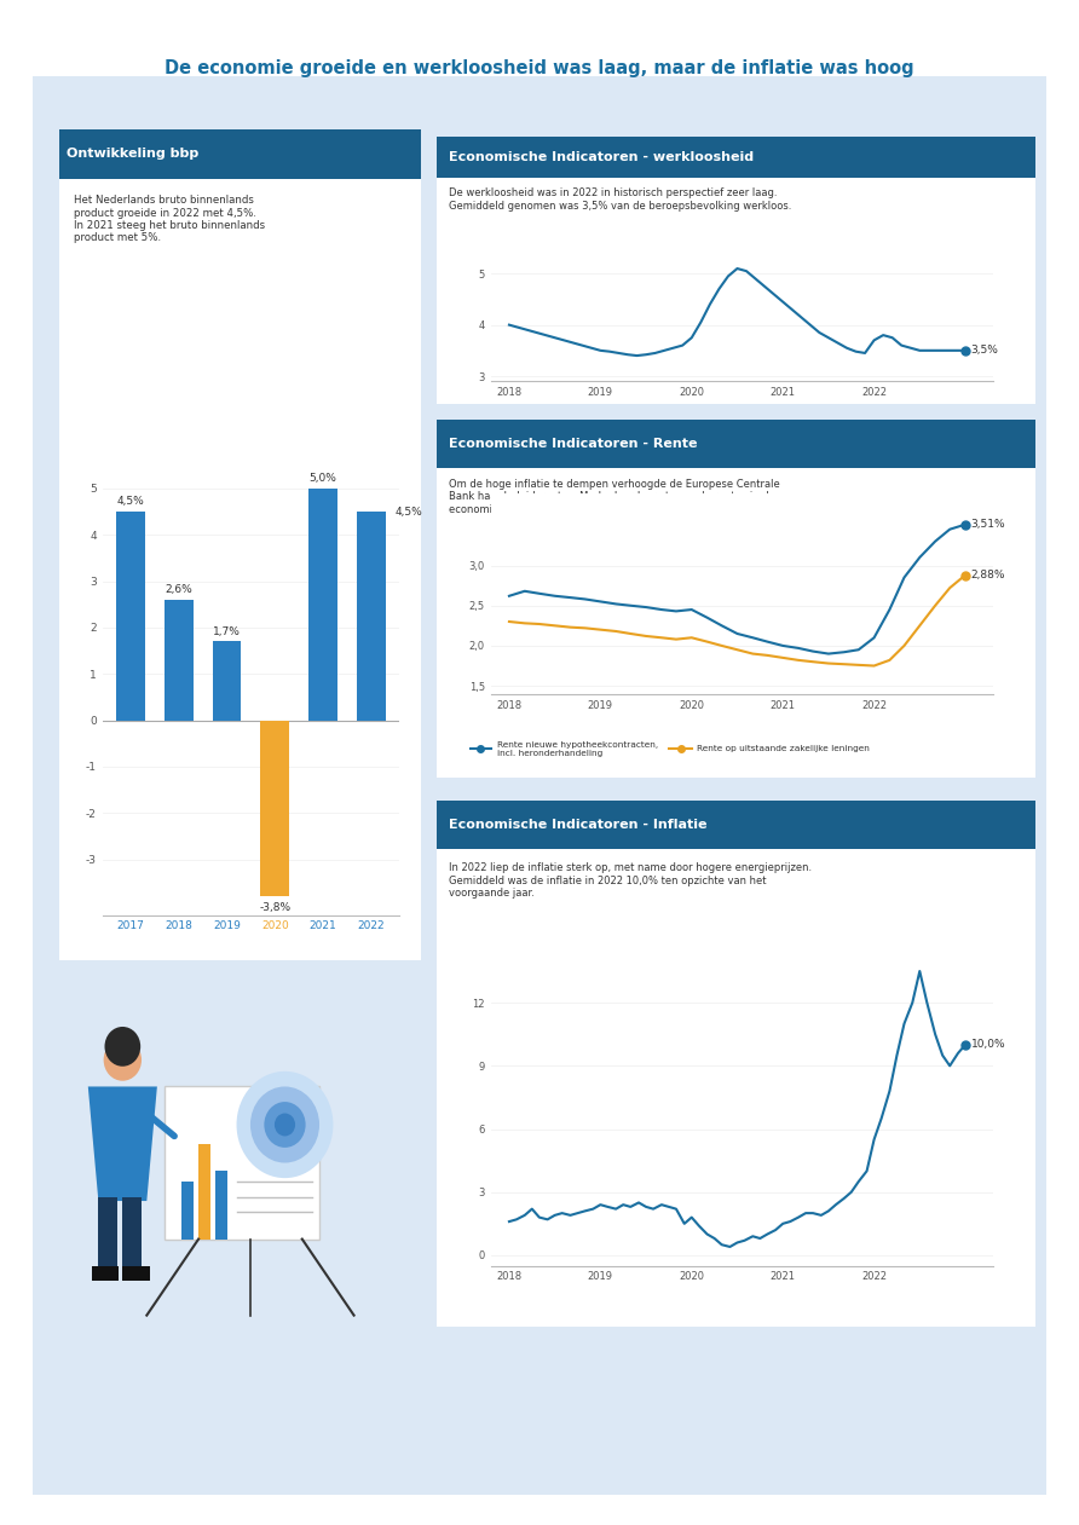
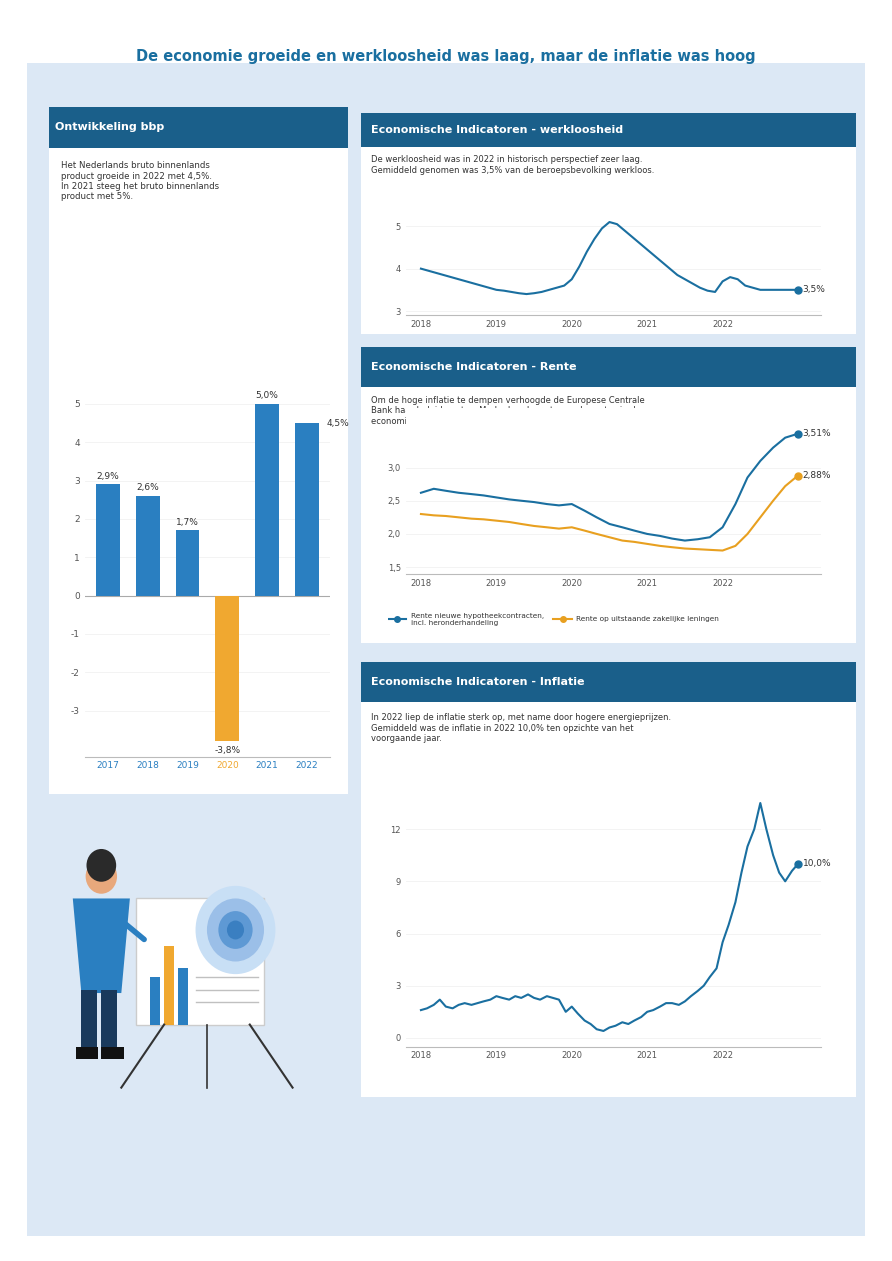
2017: 4,5% -> 2,9%
